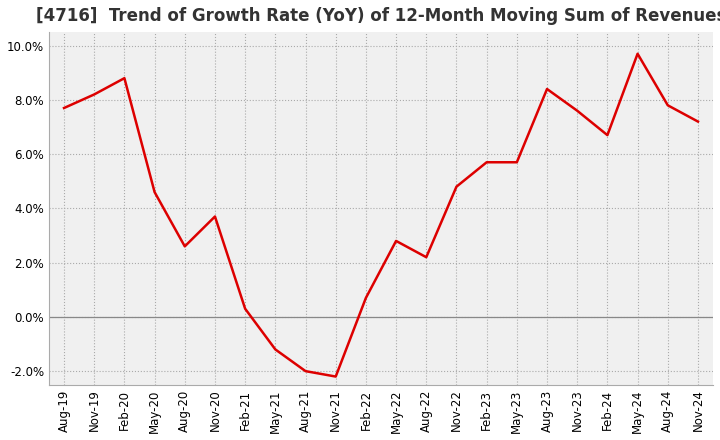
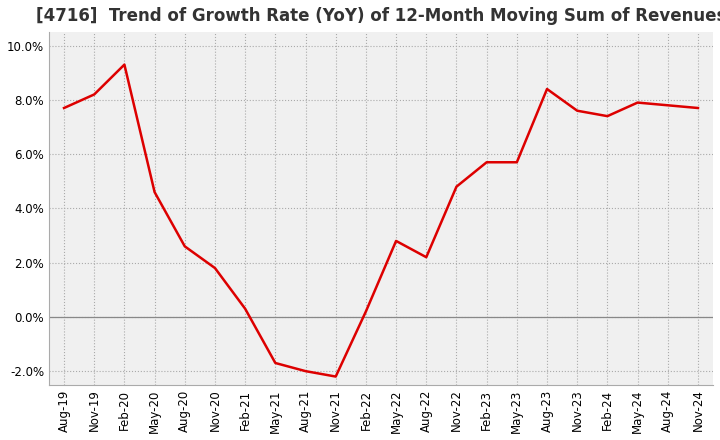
Feb-20: 8.8% -> 9.3%
Nov-20: 3.7% -> 1.8%
May-21: -1.2% -> -1.7%
Feb-22: 0.7% -> 0.2%
Feb-24: 6.7% -> 7.4%
May-24: 9.7% -> 7.9%
Nov-24: 7.2% -> 7.7%
